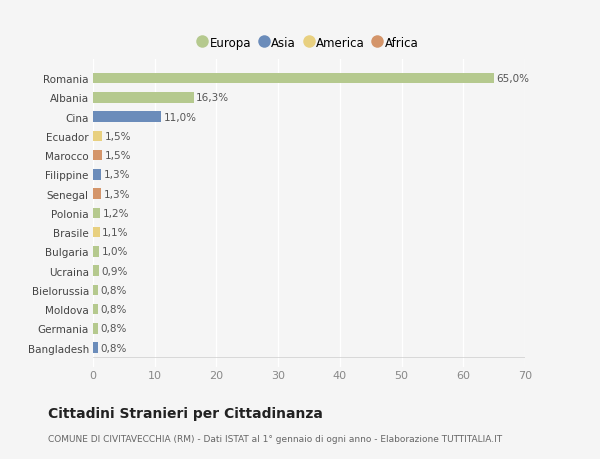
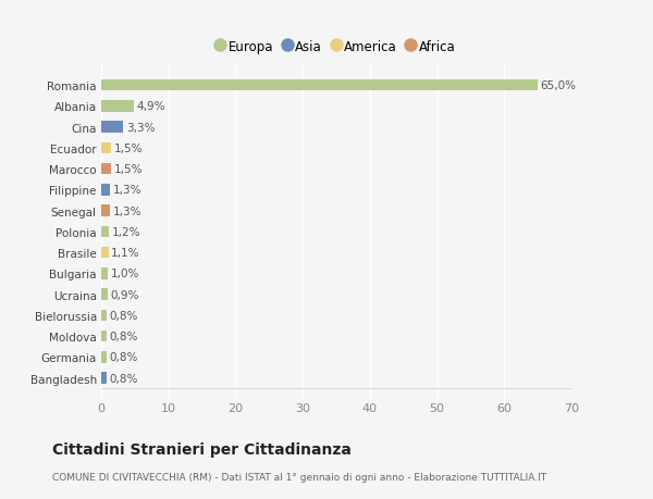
Albania: 16,3% -> 4,9%
Cina: 11,0% -> 3,3%
